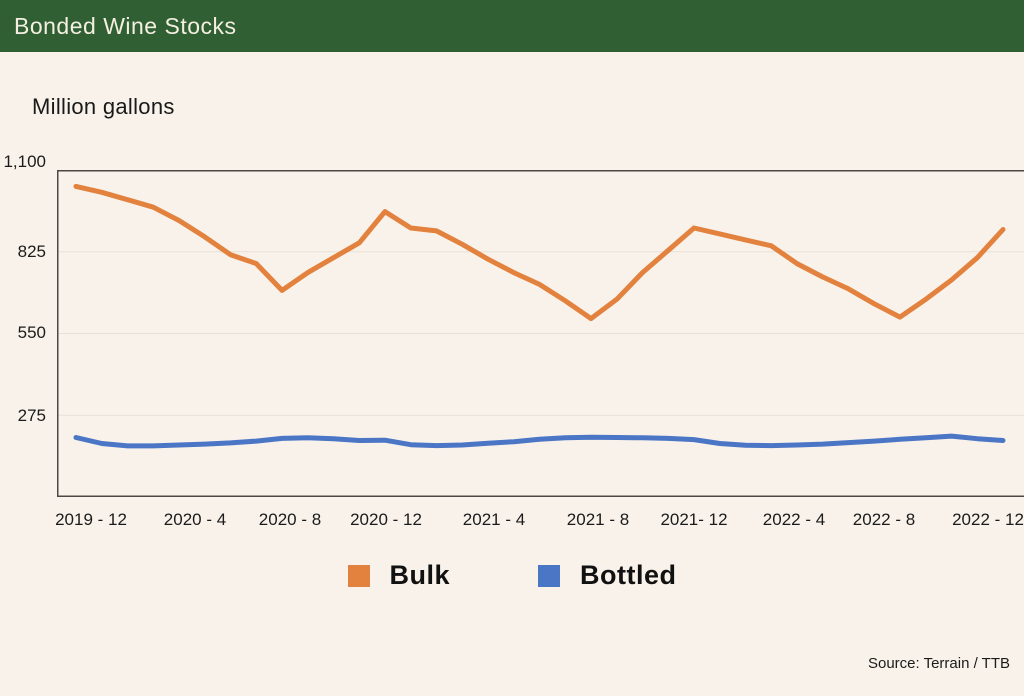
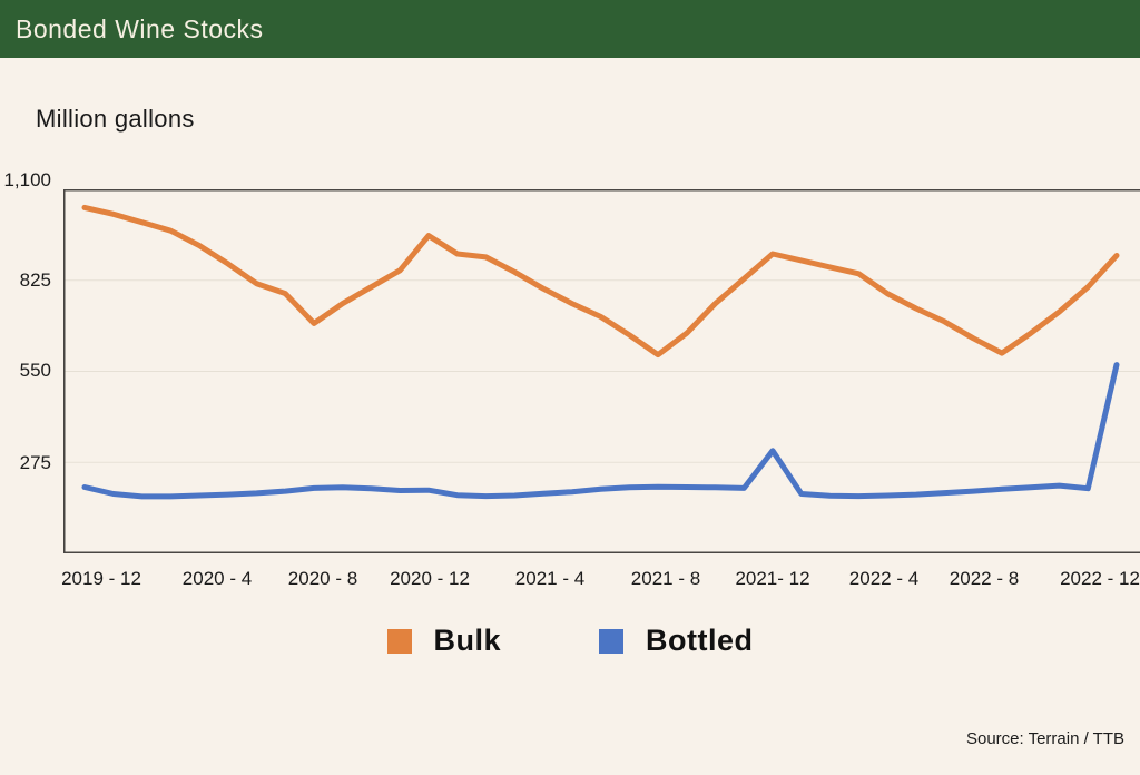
Bottled/2021-12: 190 -> 310
Bottled/2022-12: 190 -> 570
